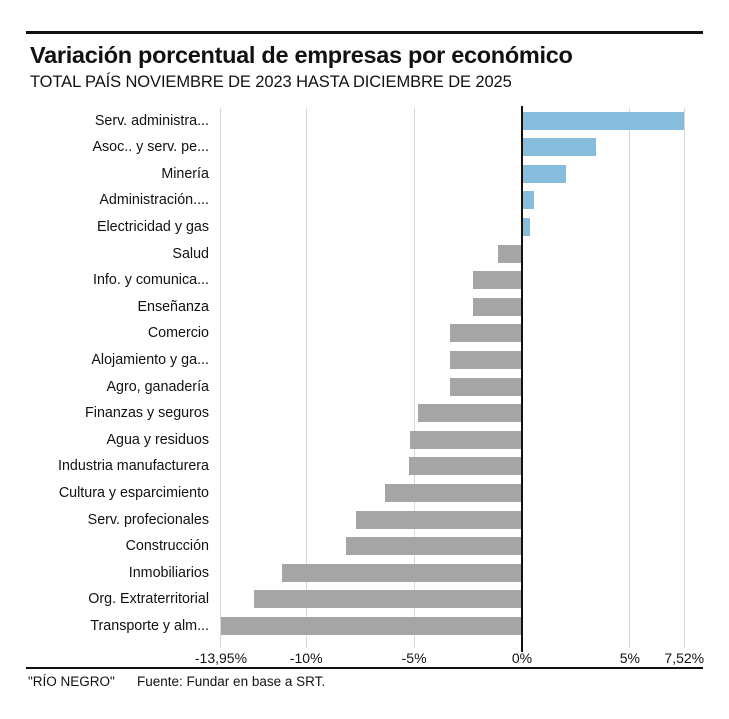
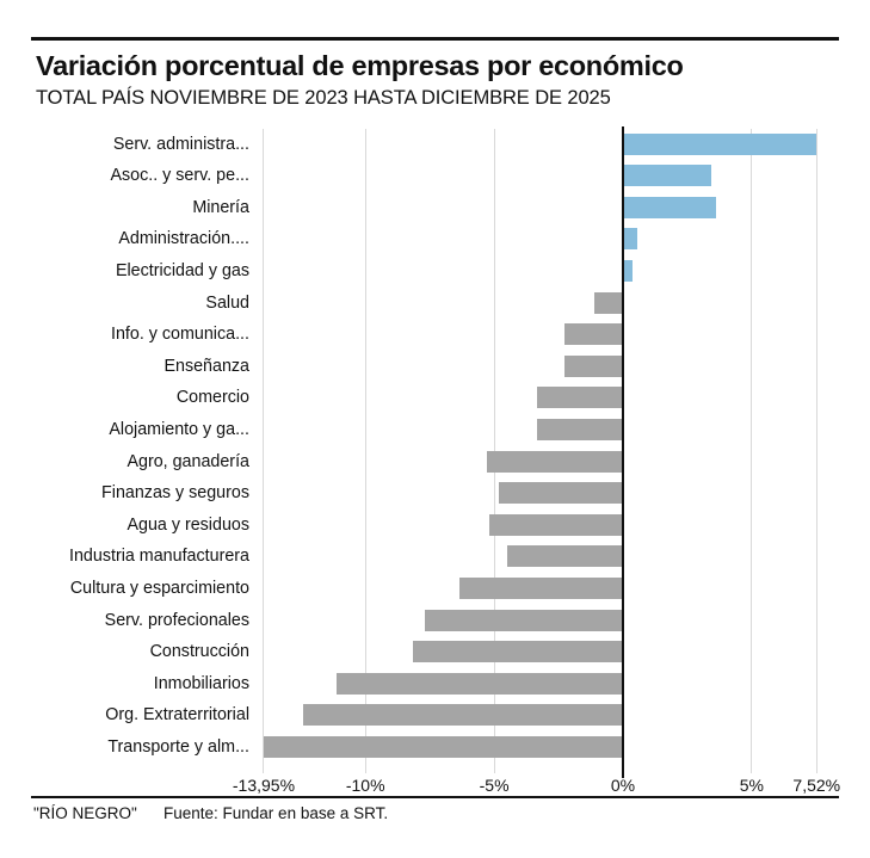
Minería: 2.0% -> 3.6%
Agro, ganadería: -3.3% -> -5.3%
Industria manufacturera: -5.2% -> -4.5%
